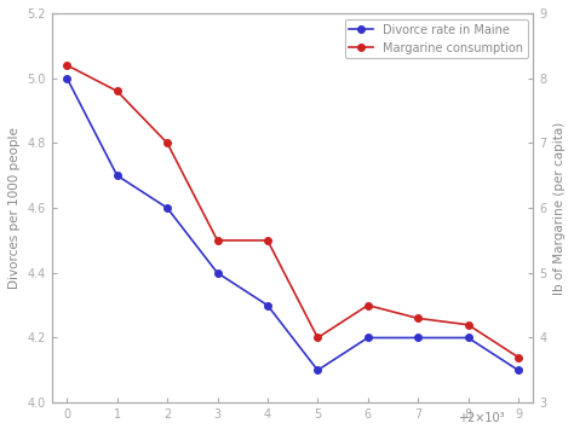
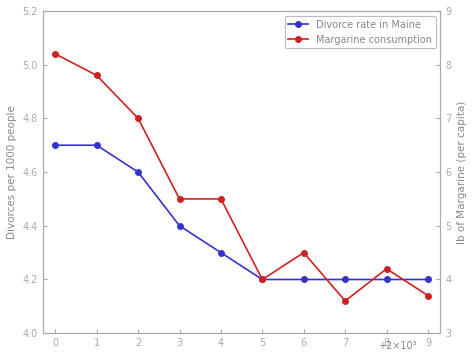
Divorce rate in Maine/0: 5.0 -> 4.7
Divorce rate in Maine/5: 4.1 -> 4.2
Margarine consumption/7: 4.3 -> 3.6
Divorce rate in Maine/9: 4.1 -> 4.2
